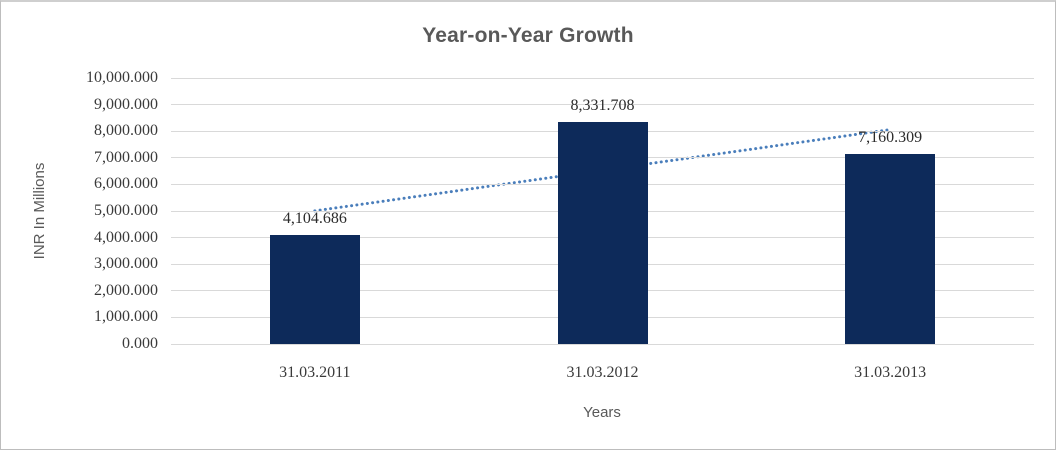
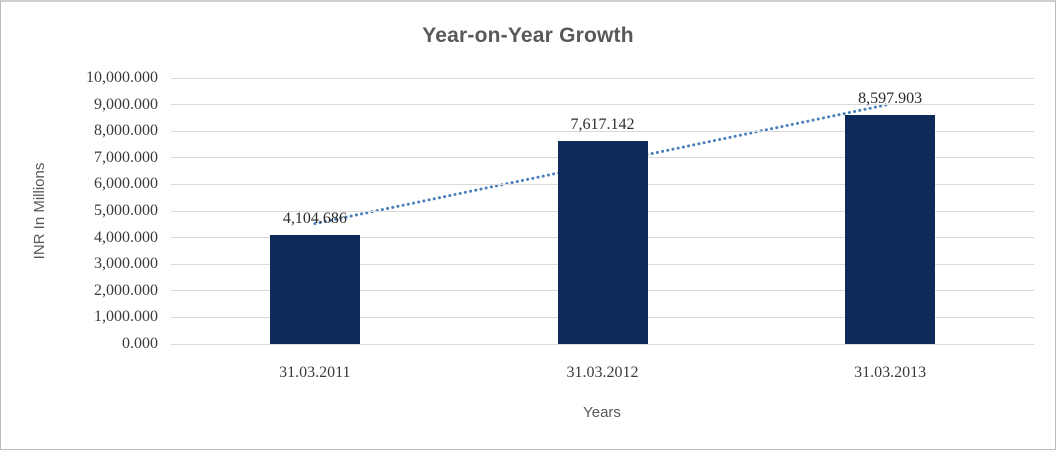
31.03.2012: 8,331.708 -> 7,617.142
31.03.2013: 7,160.309 -> 8,597.903
